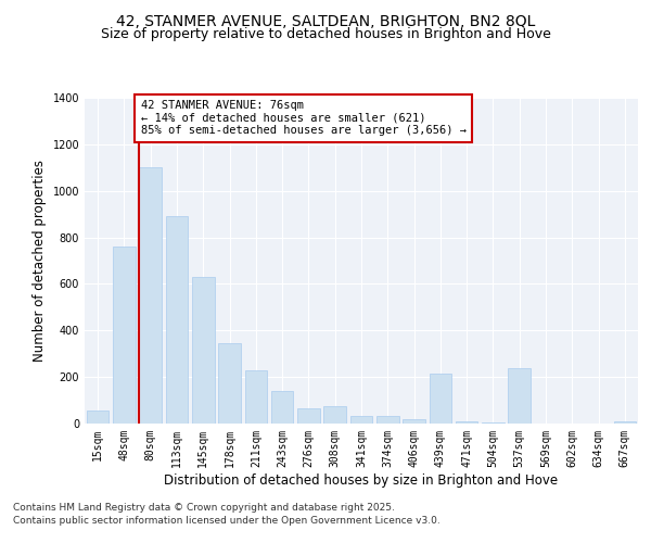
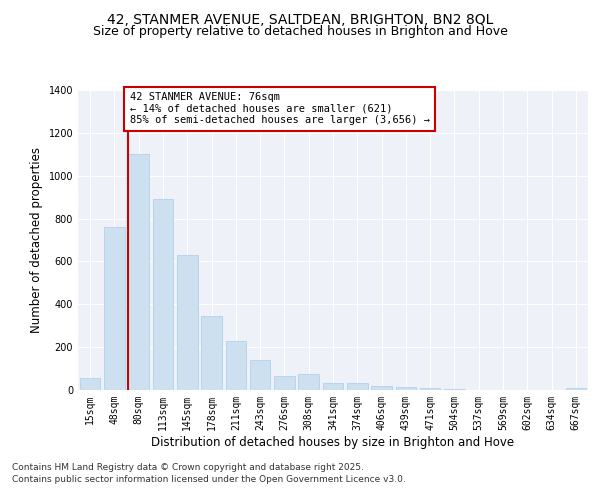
439sqm: 215 -> 13
537sqm: 240 -> 1
